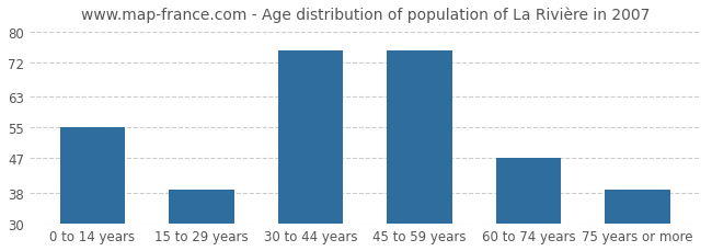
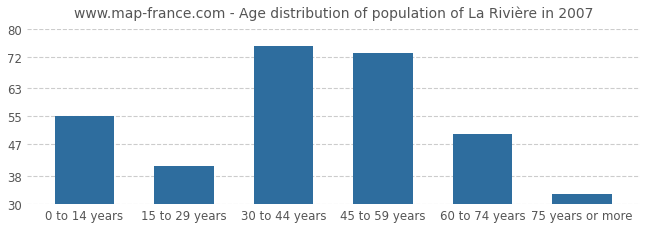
15 to 29 years: 39 -> 41
45 to 59 years: 75 -> 73
60 to 74 years: 47 -> 50
75 years or more: 39 -> 33
